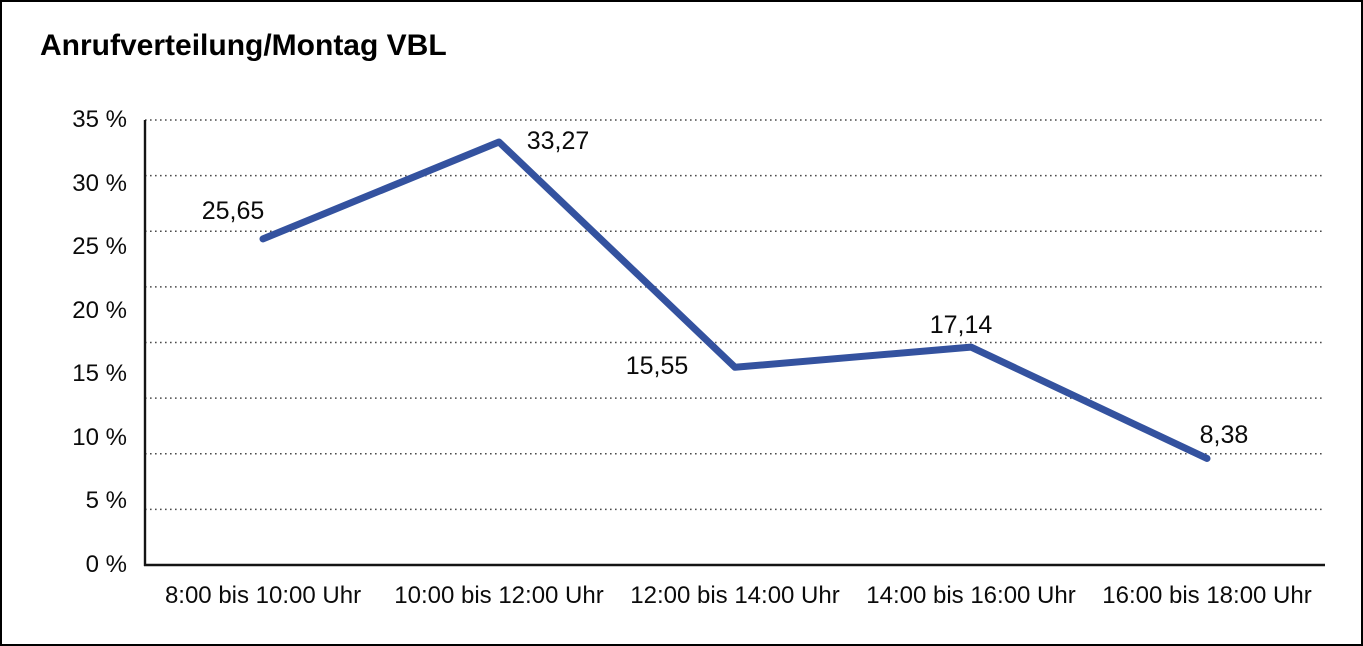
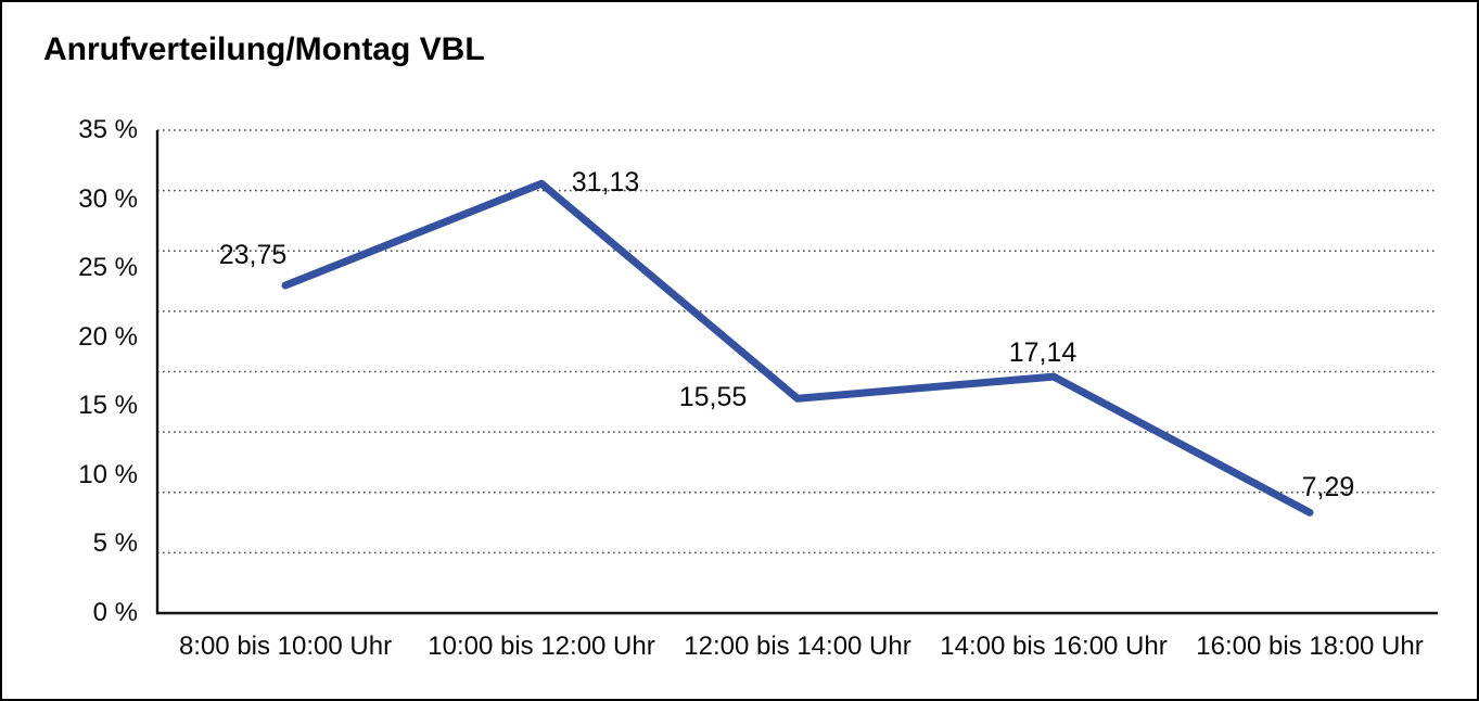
8:00 bis 10:00 Uhr: 25,65 -> 23,75
10:00 bis 12:00 Uhr: 33,27 -> 31,13
16:00 bis 18:00 Uhr: 8,38 -> 7,29
